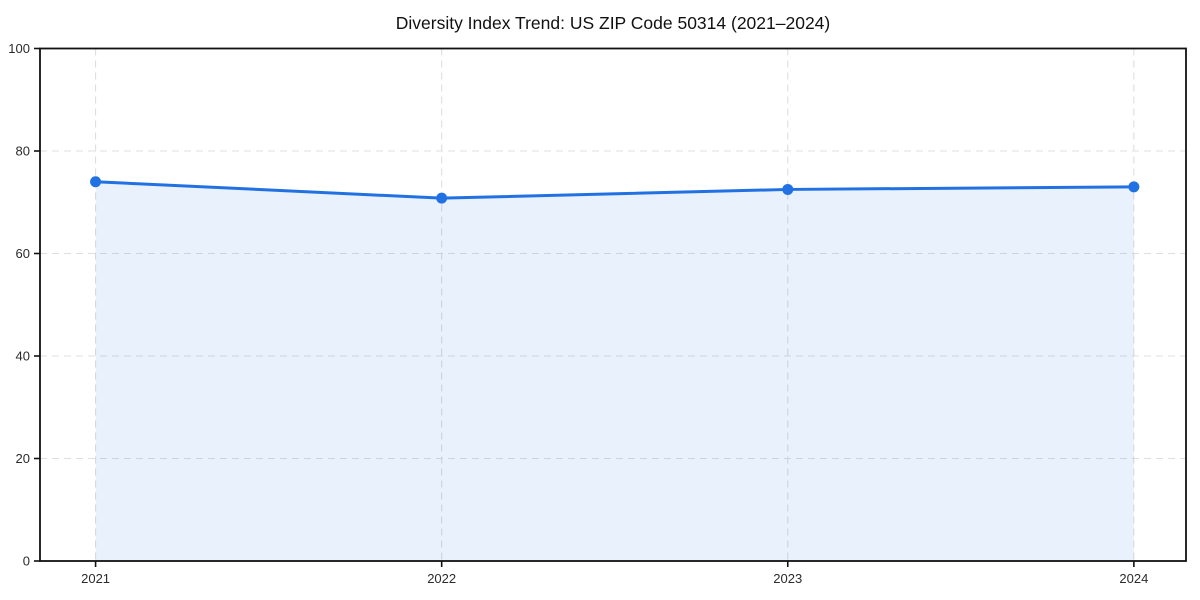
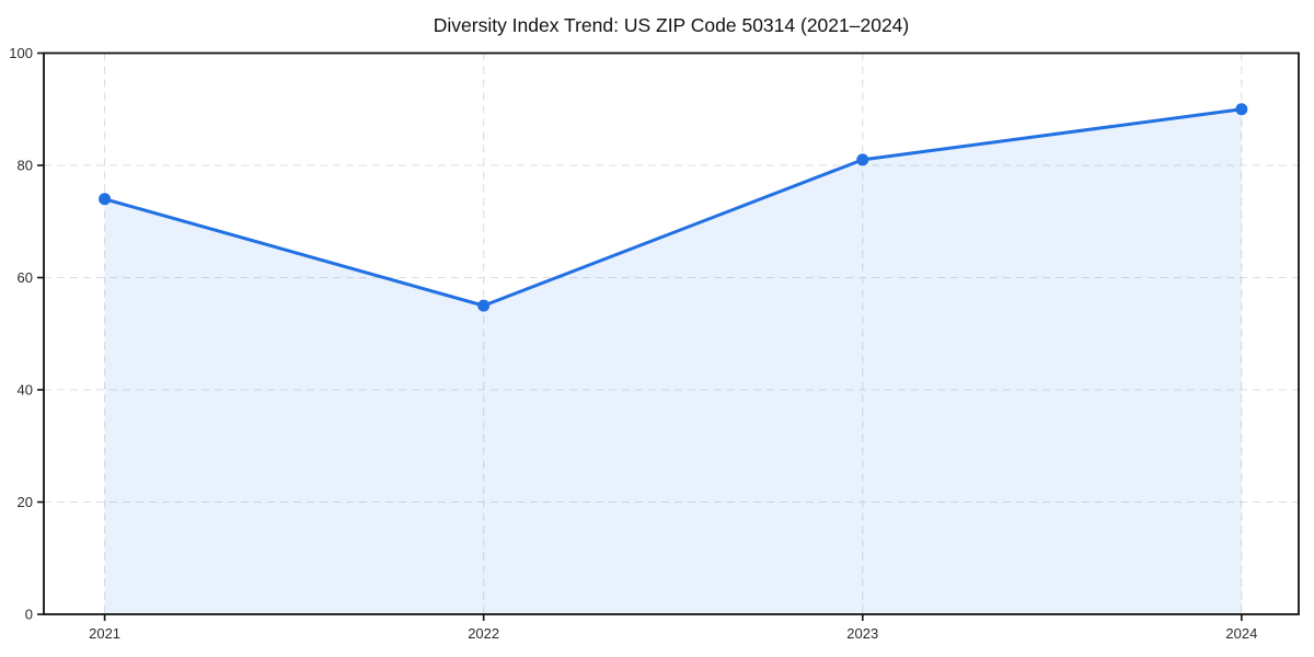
2022: 71 -> 55
2023: 72 -> 81
2024: 73 -> 90
